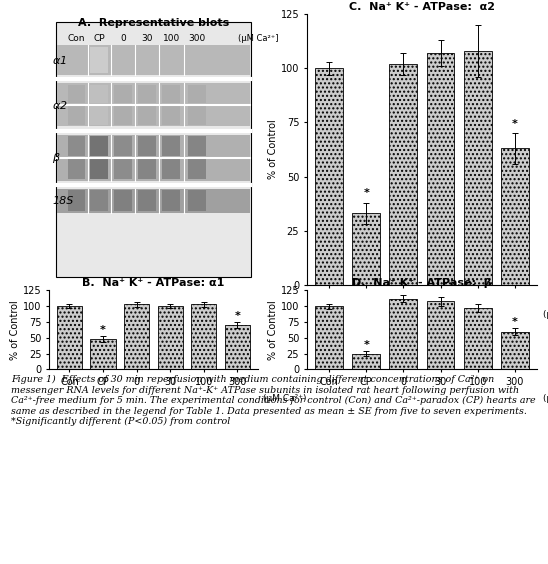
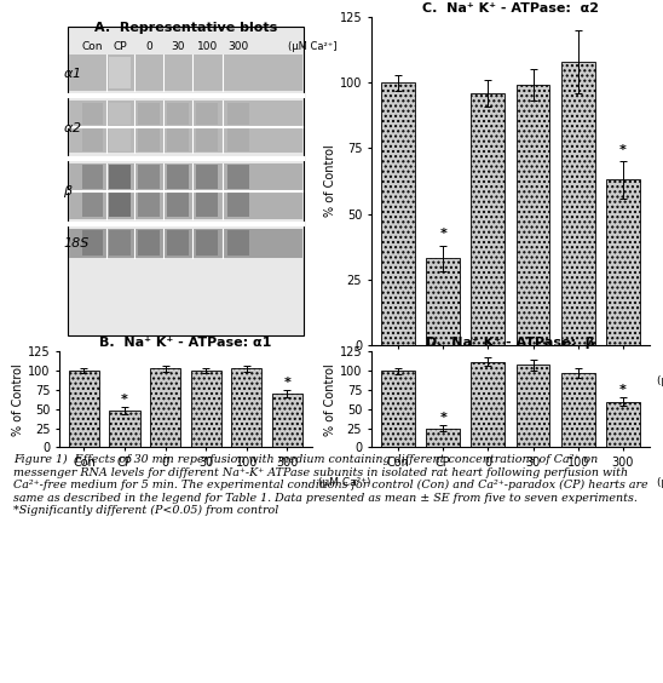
C. Na⁺ K⁺ - ATPase: α2/0: 102 -> 96
C. Na⁺ K⁺ - ATPase: α2/30: 107 -> 99
